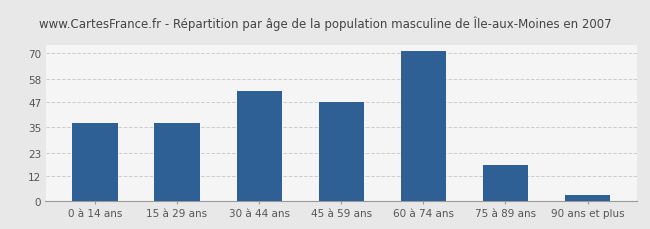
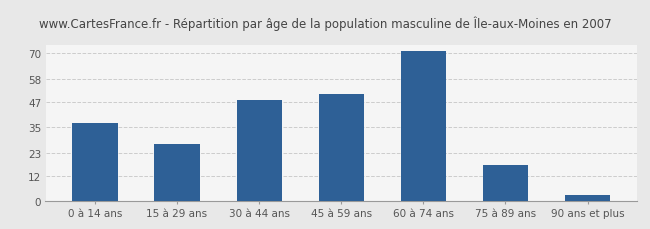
15 à 29 ans: 37 -> 27
30 à 44 ans: 52 -> 48
45 à 59 ans: 47 -> 51
